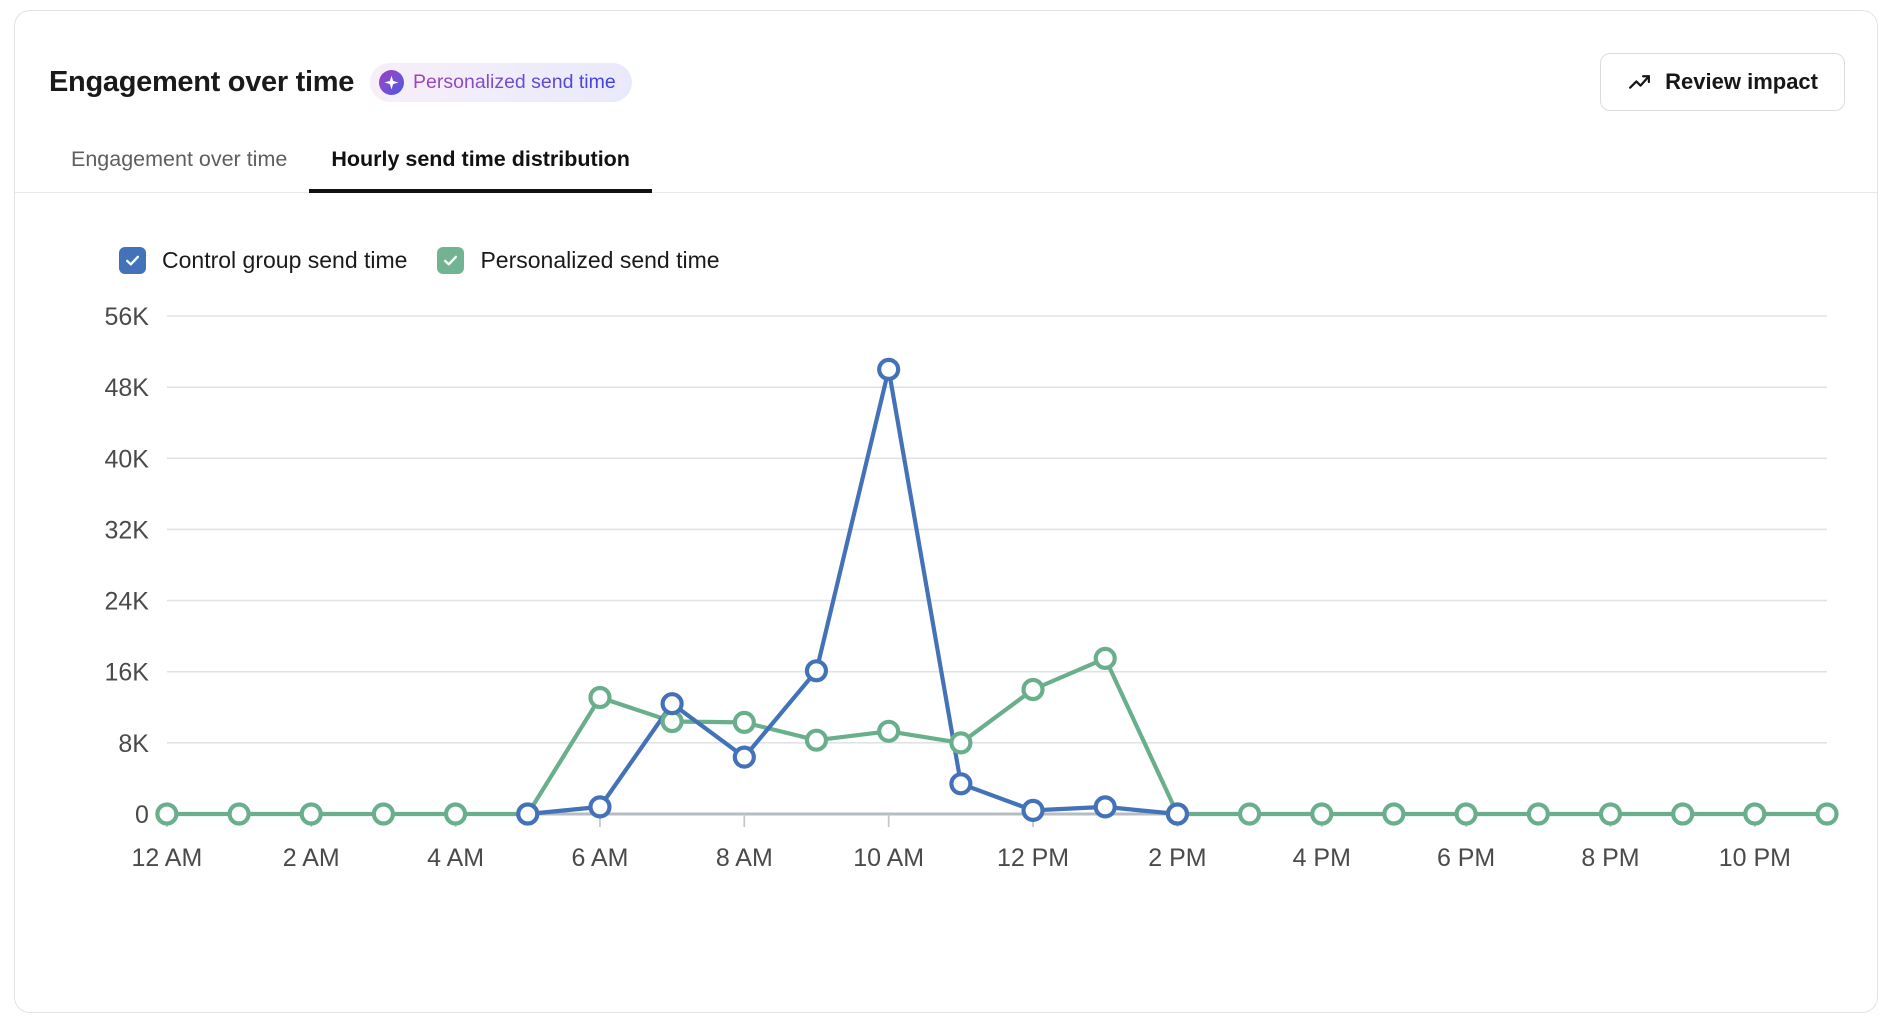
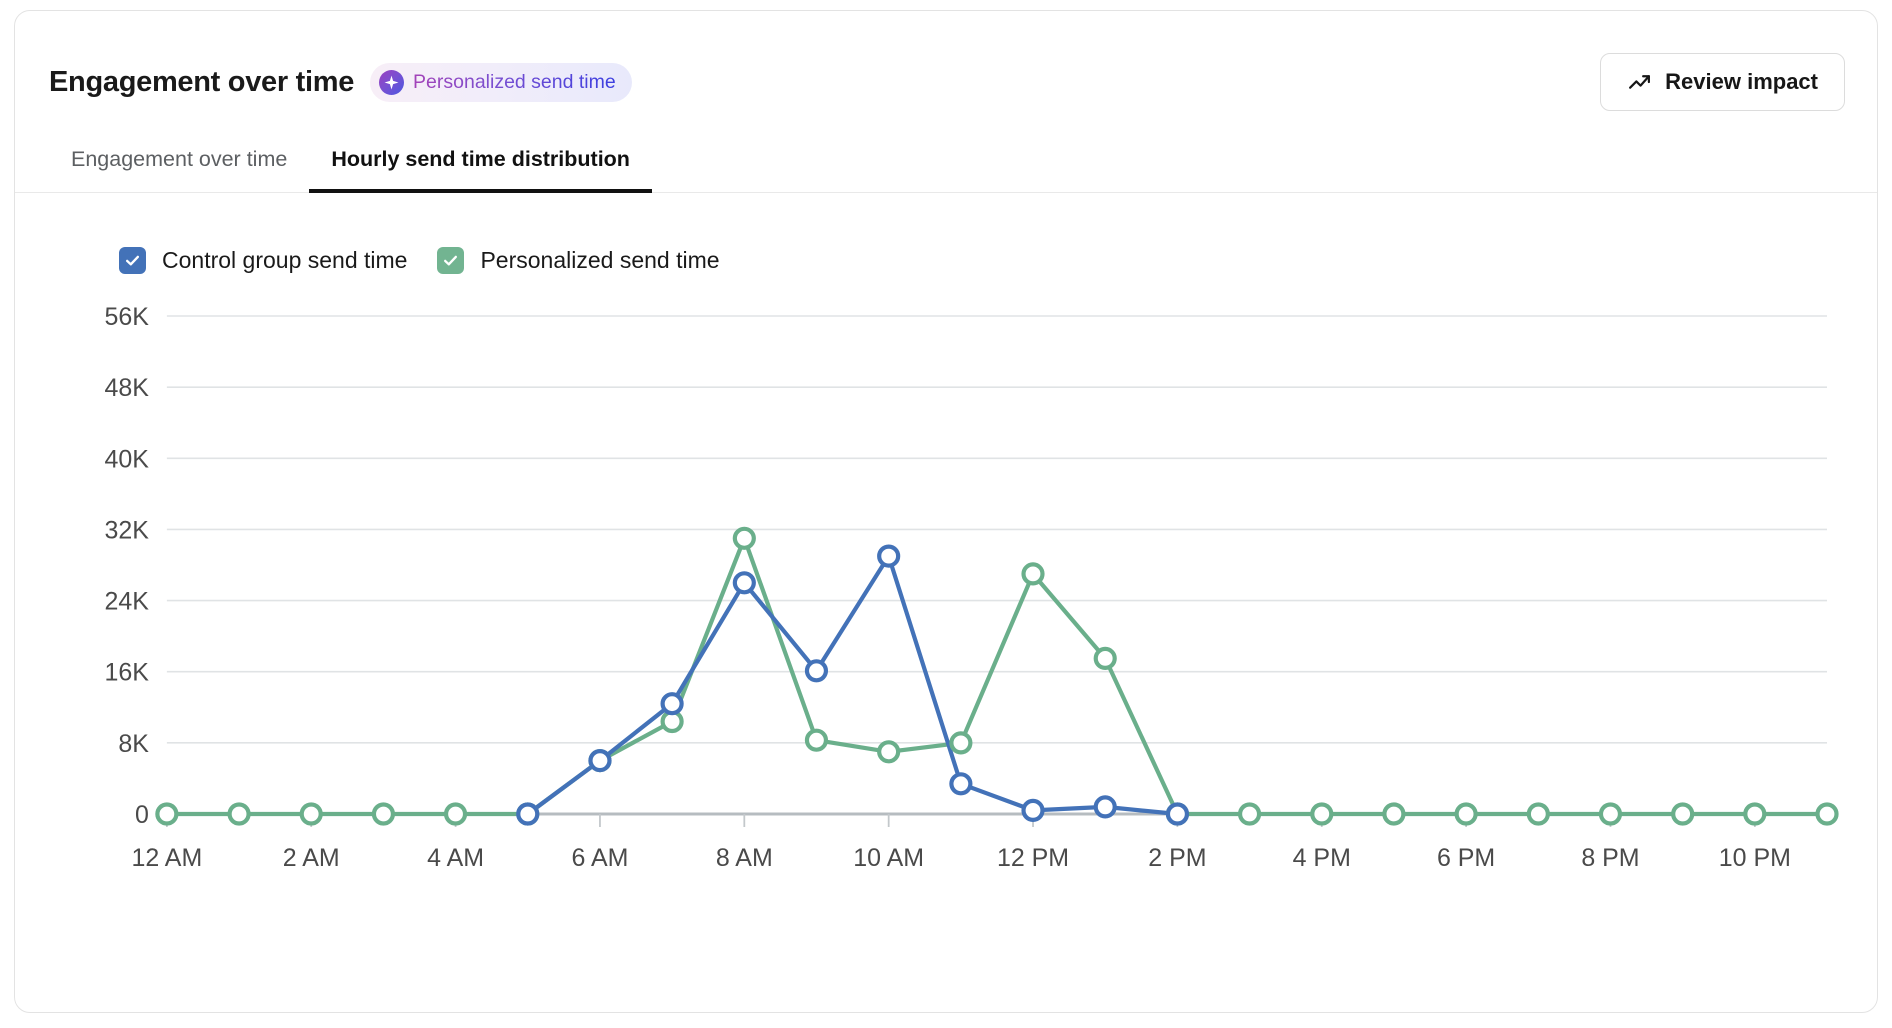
Control group send time/6 AM: 1K -> 6K
Personalized send time/6 AM: 13K -> 6K
Control group send time/8 AM: 6K -> 26K
Personalized send time/8 AM: 10K -> 31K
Control group send time/10 AM: 50K -> 29K
Personalized send time/10 AM: 9K -> 7K
Personalized send time/12 PM: 14K -> 27K
